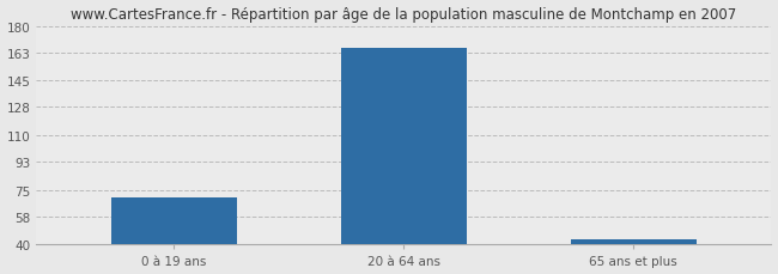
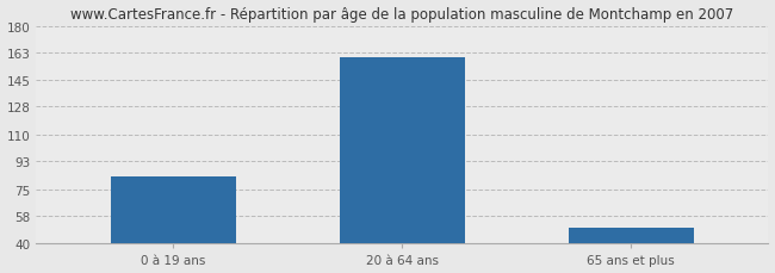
0 à 19 ans: 70 -> 83
20 à 64 ans: 166 -> 160
65 ans et plus: 43 -> 50
